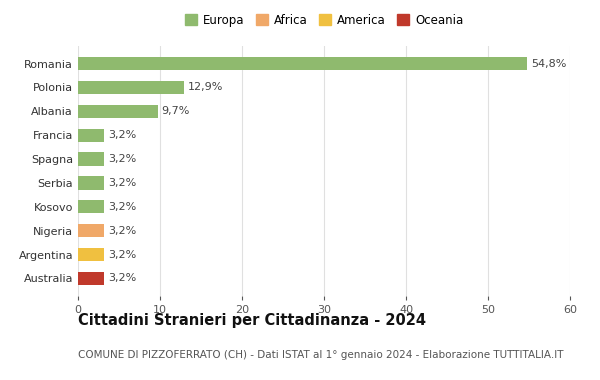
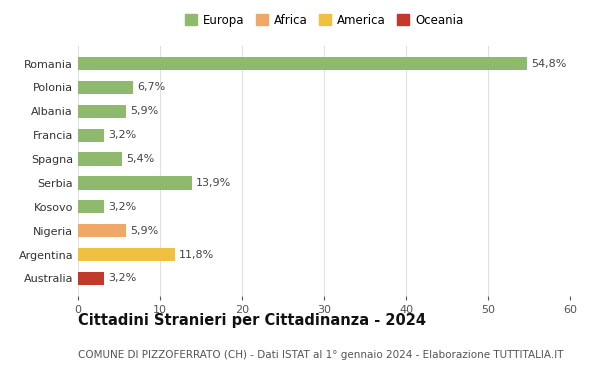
Polonia: 12,9% -> 6,7%
Albania: 9,7% -> 5,9%
Spagna: 3,2% -> 5,4%
Serbia: 3,2% -> 13,9%
Nigeria: 3,2% -> 5,9%
Argentina: 3,2% -> 11,8%
